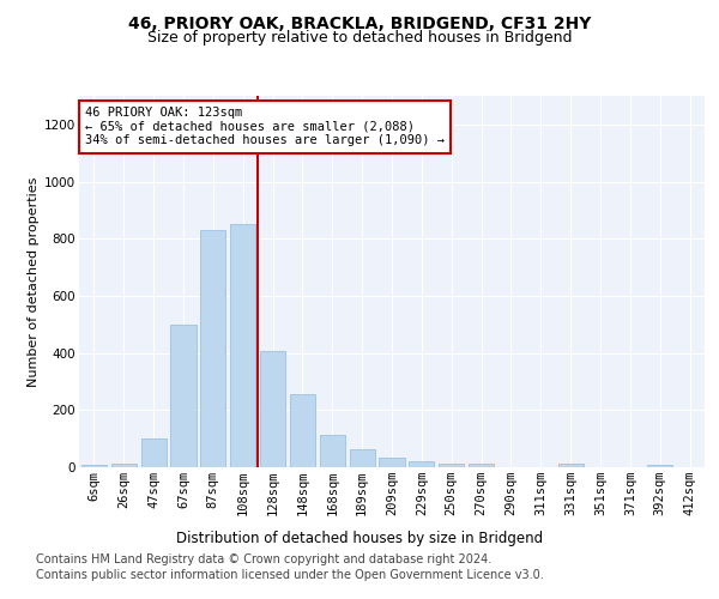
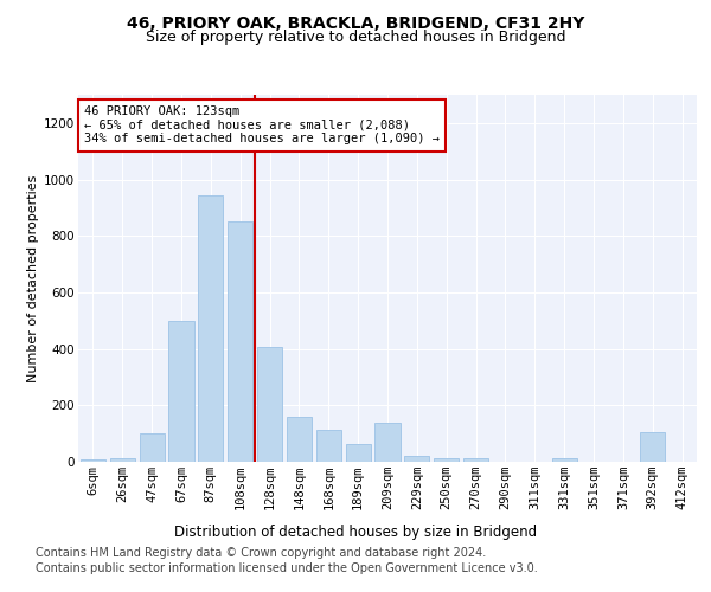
87sqm: 830 -> 945
148sqm: 255 -> 160
209sqm: 32 -> 140
392sqm: 8 -> 105
